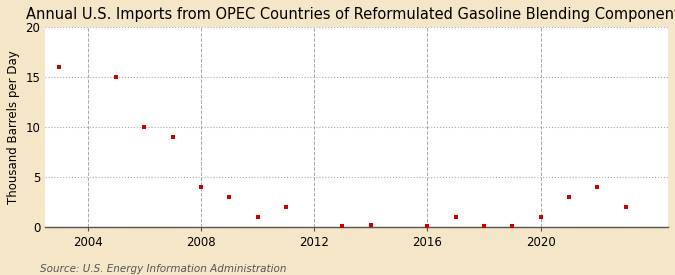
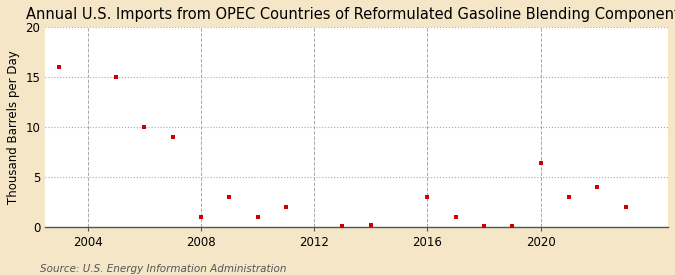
2008: 4.0 -> 1.0
2016: 0.1 -> 3.0
2020: 1.0 -> 6.4
